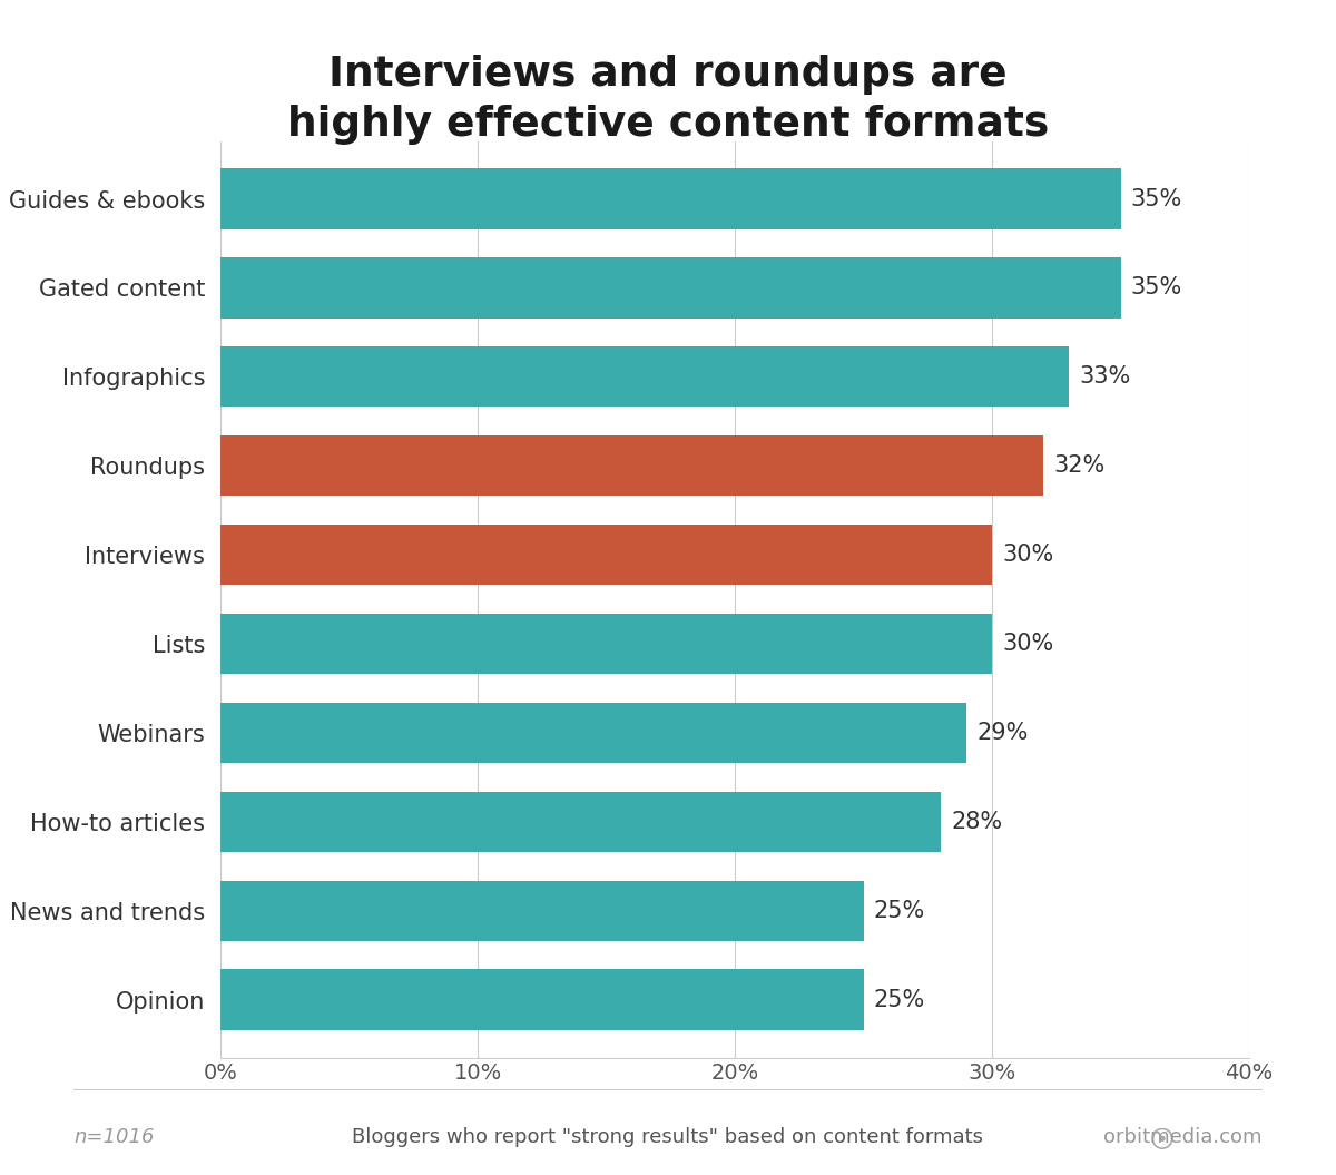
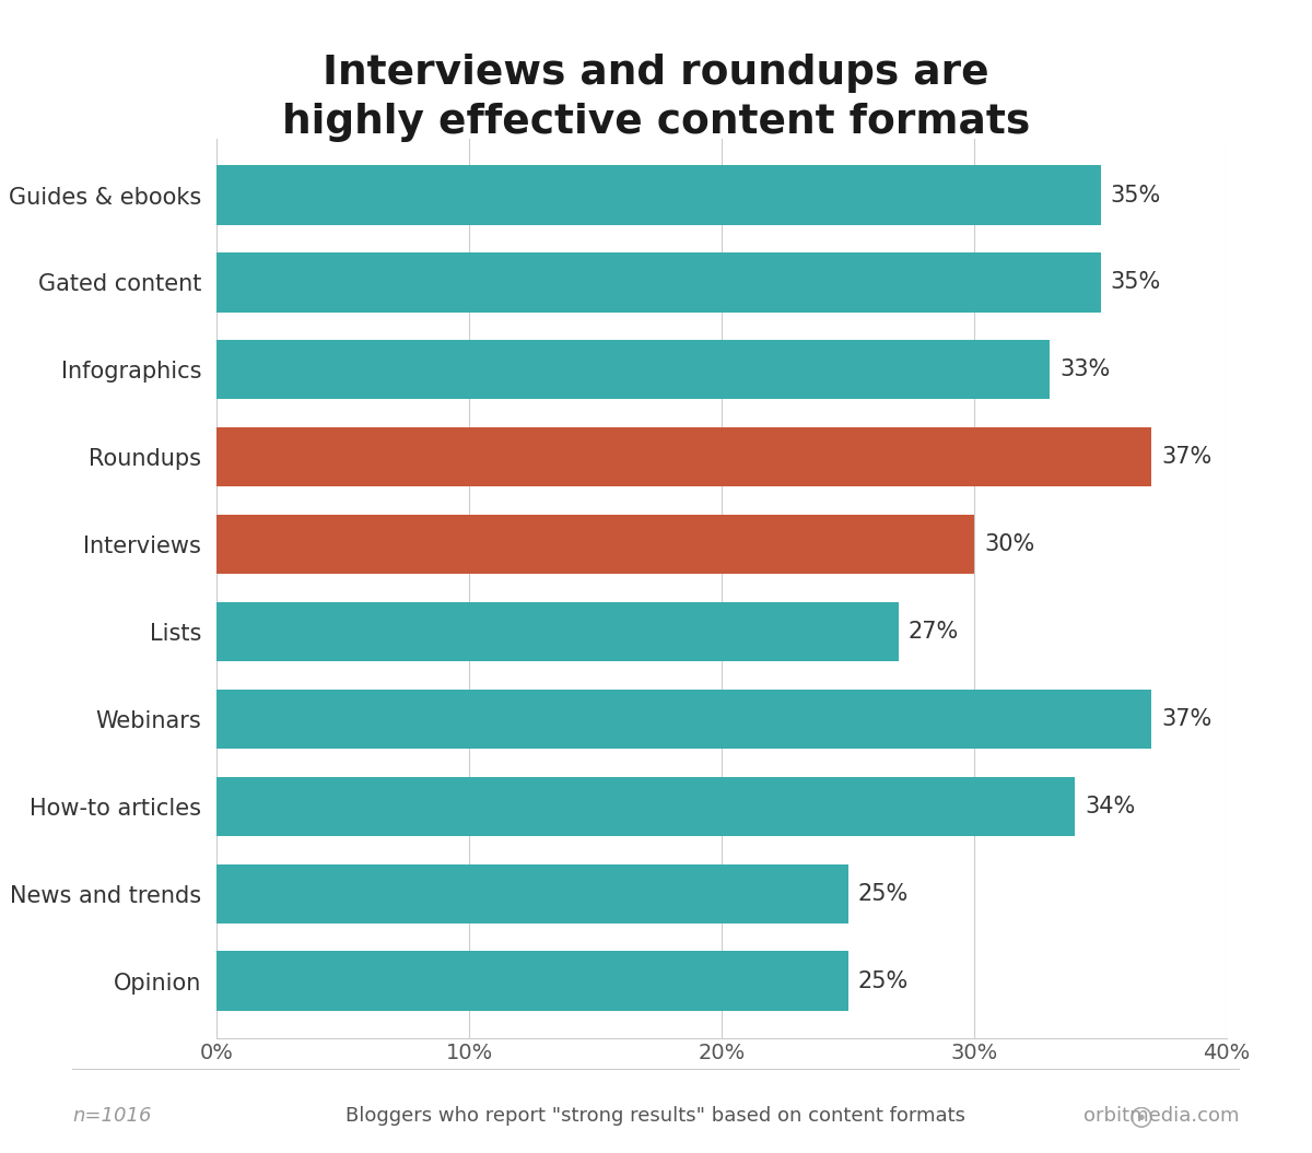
Roundups: 32% -> 37%
Lists: 30% -> 27%
Webinars: 29% -> 37%
How-to articles: 28% -> 34%
